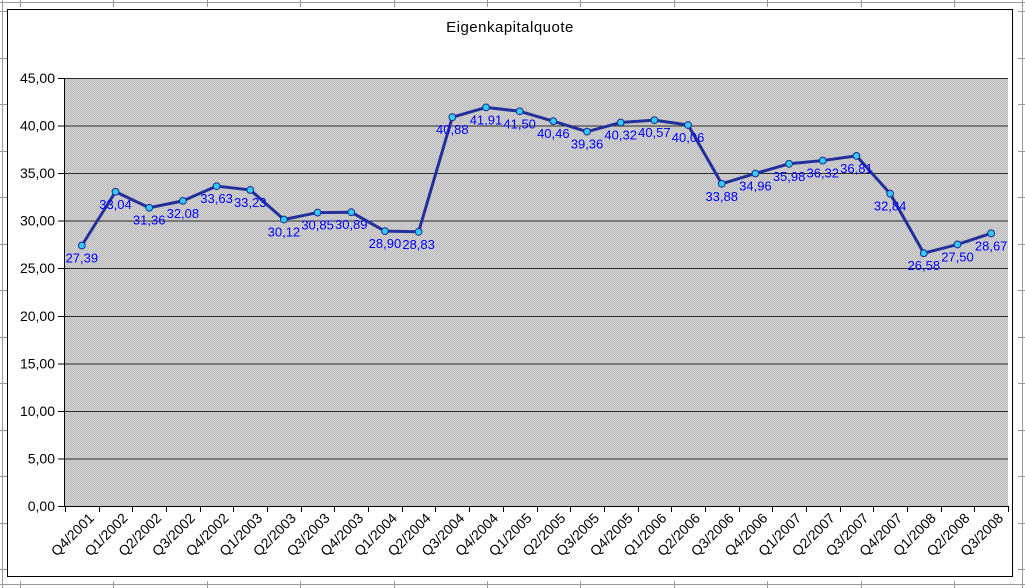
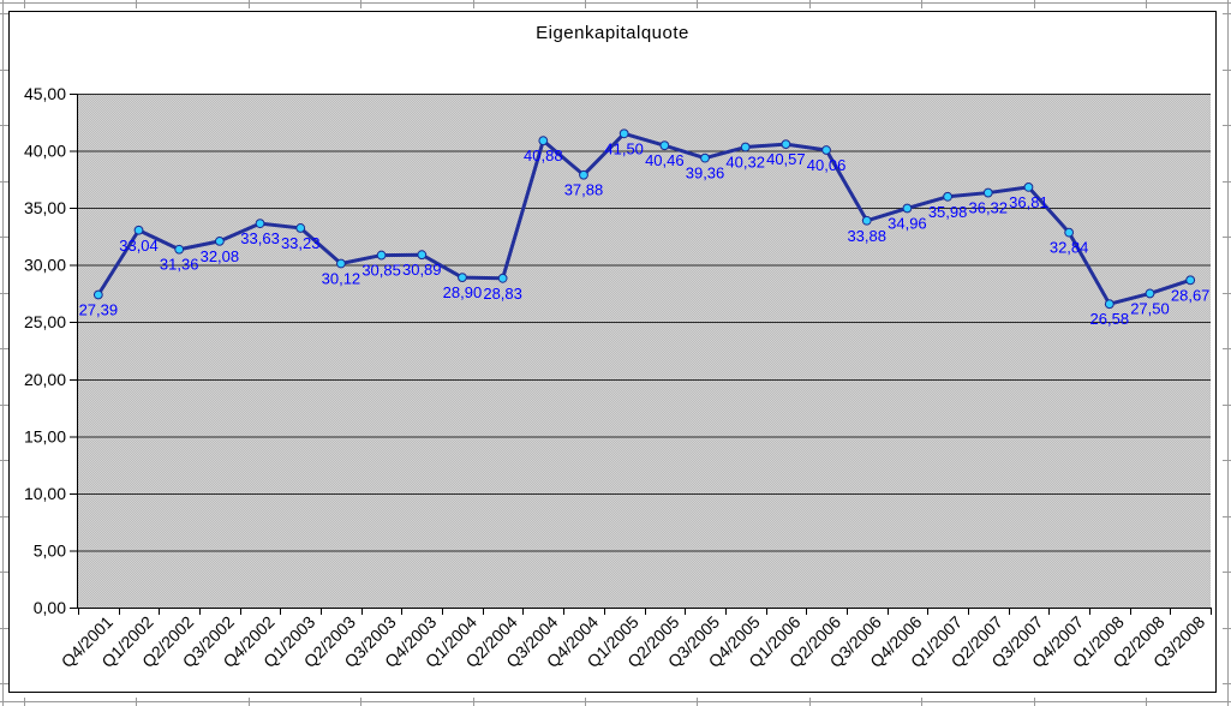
Q4/2004: 41,91 -> 37,88
